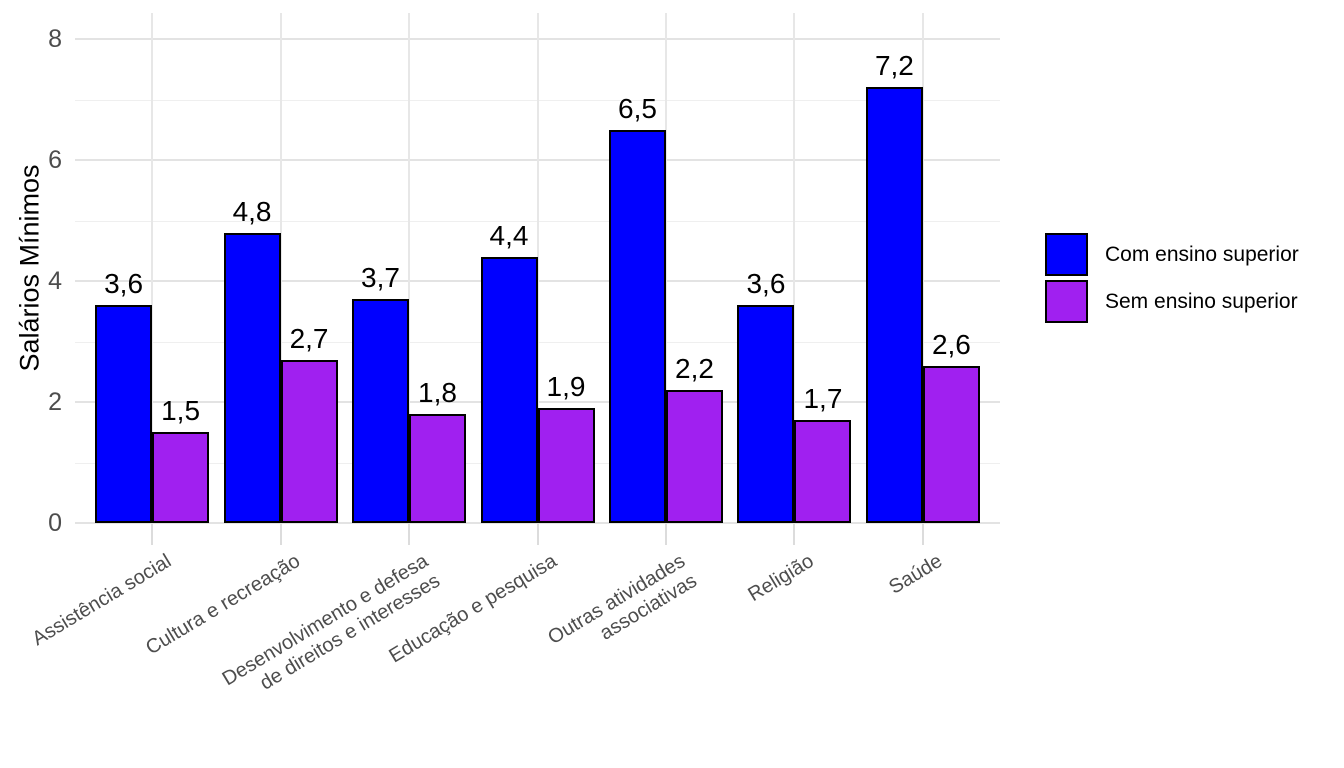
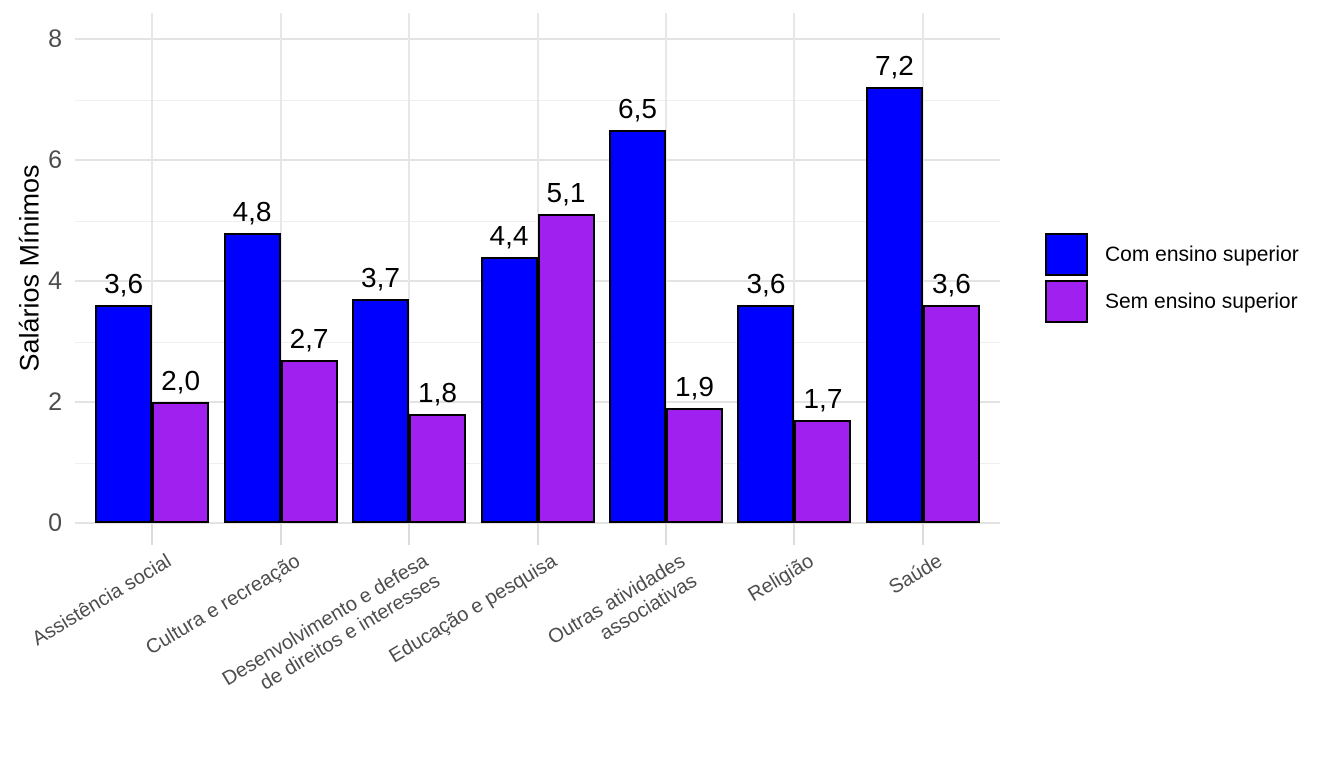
Sem ensino superior/Assistência social: 1,5 -> 2,0
Sem ensino superior/Educação e pesquisa: 1,9 -> 5,1
Sem ensino superior/Outras atividades associativas: 2,2 -> 1,9
Sem ensino superior/Saúde: 2,6 -> 3,6
